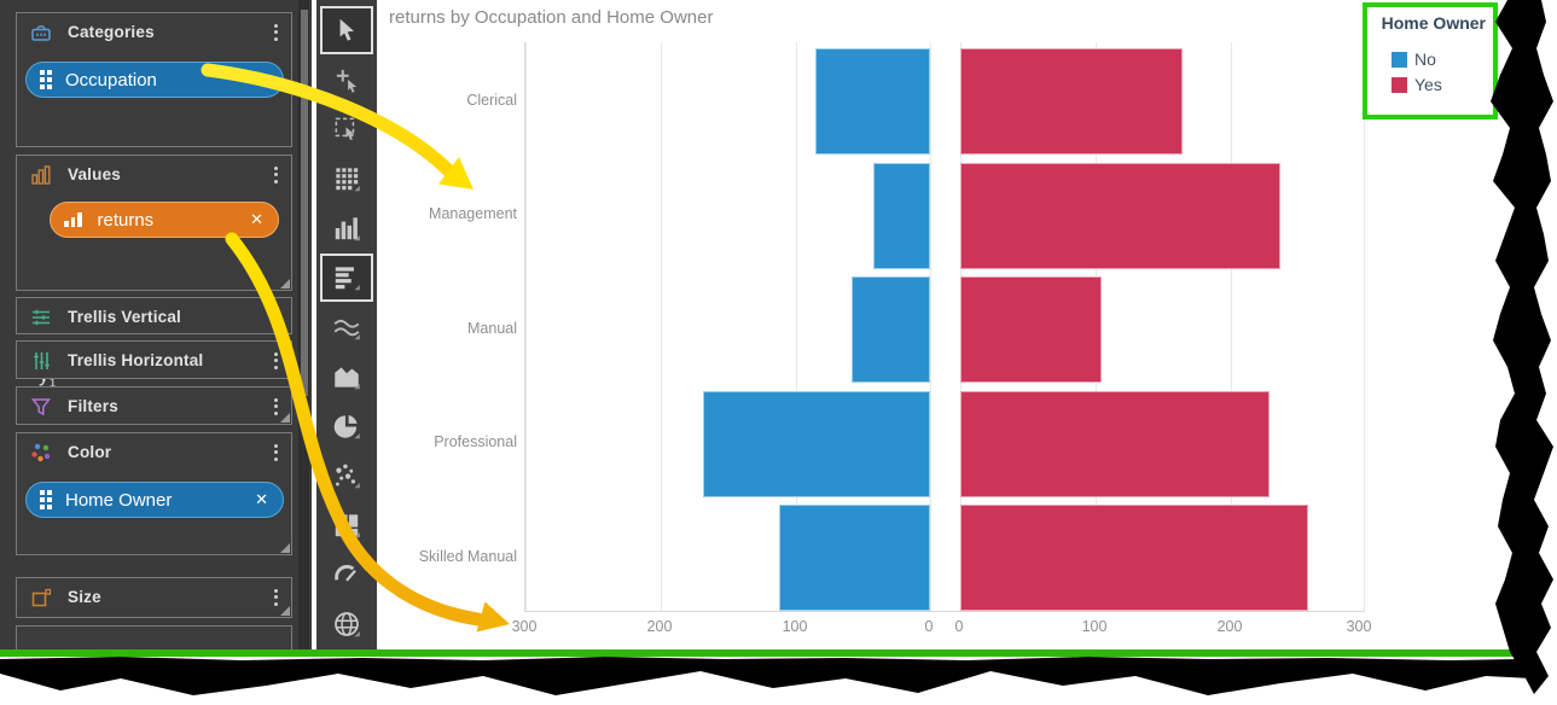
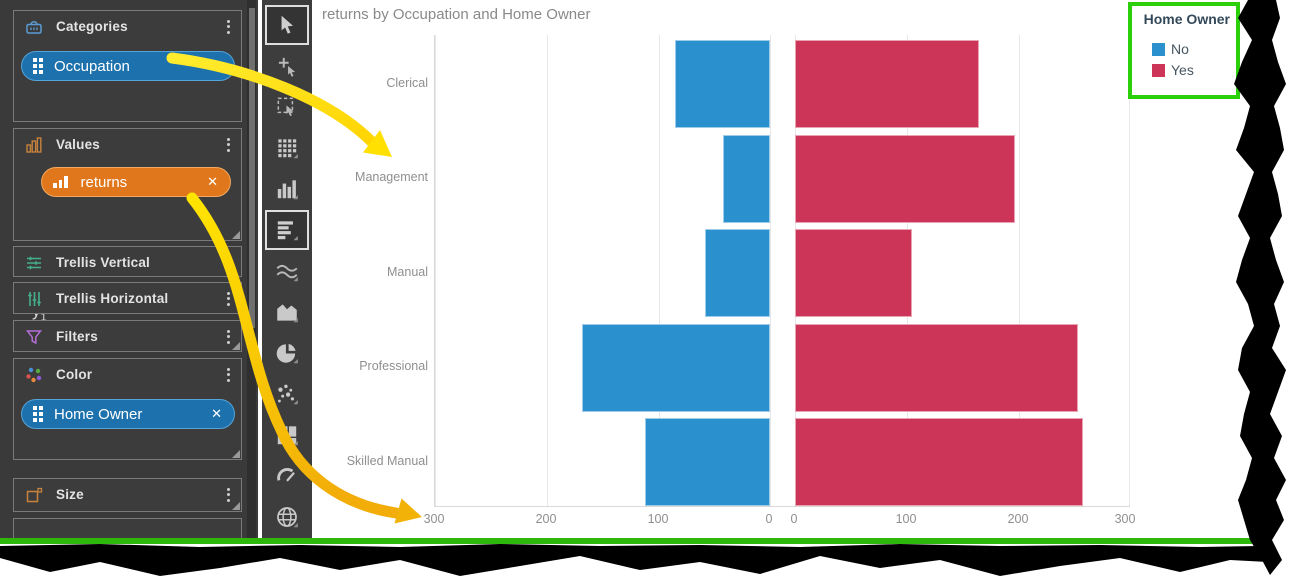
Yes/Management: 237 -> 197
Yes/Professional: 229 -> 253
